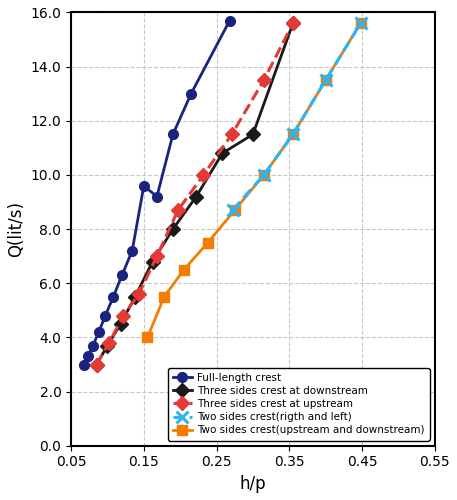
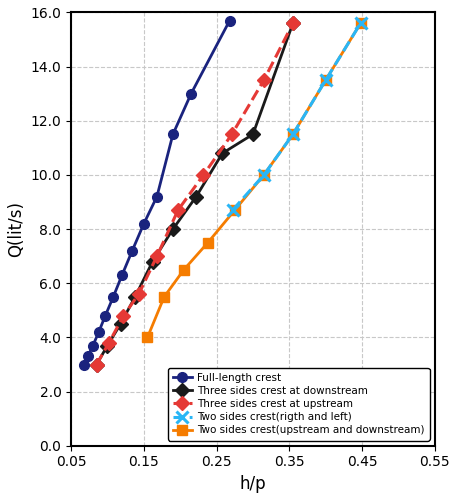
Full-length crest/0.15: 9.6 -> 8.2
